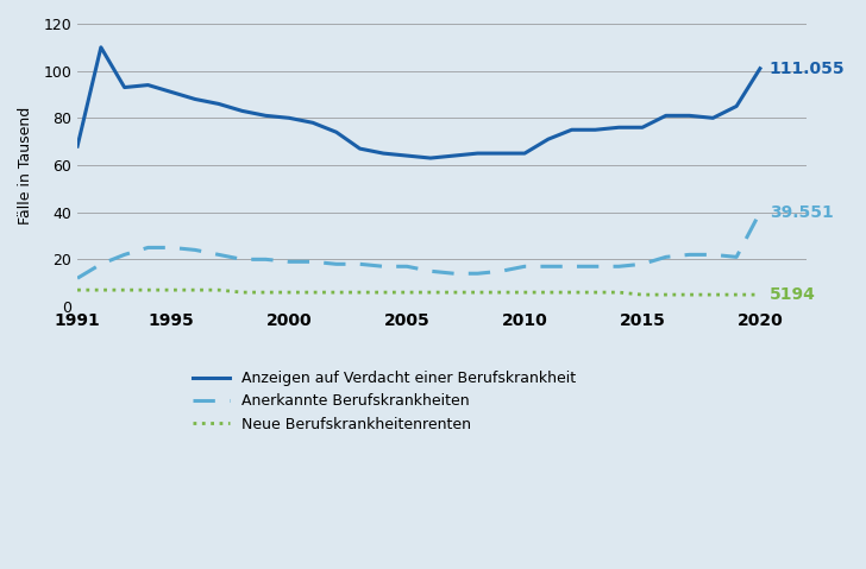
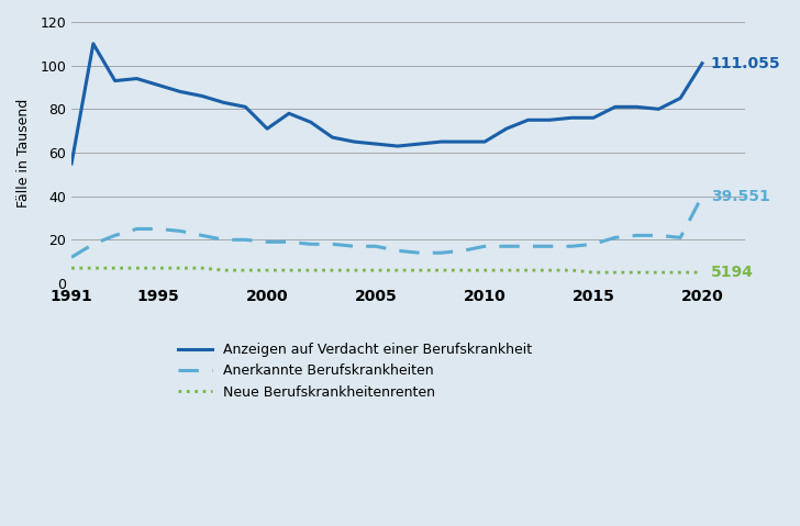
Anzeigen auf Verdacht einer Berufskrankheit/1991: 68 -> 55
Anzeigen auf Verdacht einer Berufskrankheit/2000: 80 -> 71
